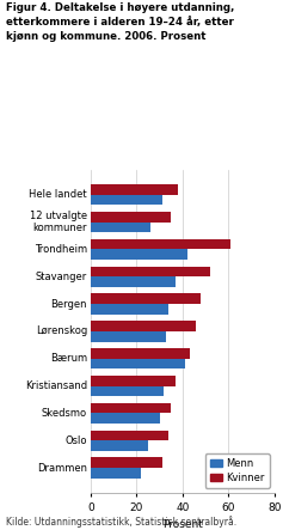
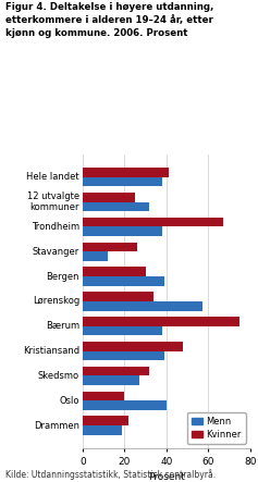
Kvinner/Hele landet: 38 -> 41
Menn/Hele landet: 31 -> 38
Kvinner/12 utvalgte kommuner: 35 -> 25
Menn/12 utvalgte kommuner: 26 -> 32
Kvinner/Trondheim: 61 -> 67
Menn/Trondheim: 42 -> 38
Kvinner/Stavanger: 52 -> 26
Menn/Stavanger: 37 -> 12
Kvinner/Bergen: 48 -> 30
Menn/Bergen: 34 -> 39
Kvinner/Lørenskog: 46 -> 34
Menn/Lørenskog: 33 -> 57
Kvinner/Bærum: 43 -> 75
Menn/Bærum: 41 -> 38
Kvinner/Kristiansand: 37 -> 48
Menn/Kristiansand: 32 -> 39
Kvinner/Skedsmo: 35 -> 32
Menn/Skedsmo: 30 -> 27
Kvinner/Oslo: 34 -> 20
Menn/Oslo: 25 -> 40
Kvinner/Drammen: 31 -> 22
Menn/Drammen: 22 -> 19
